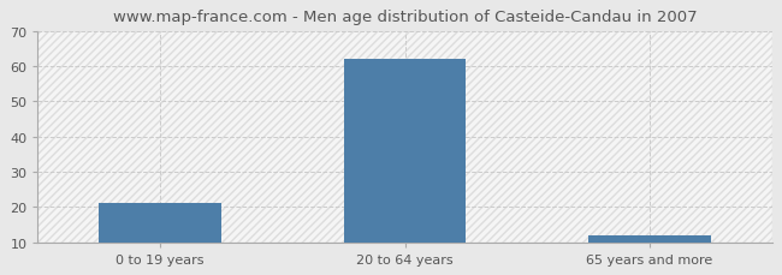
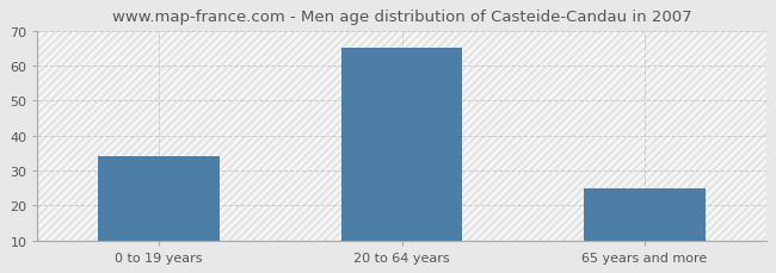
0 to 19 years: 21 -> 34
20 to 64 years: 62 -> 65
65 years and more: 12 -> 25
